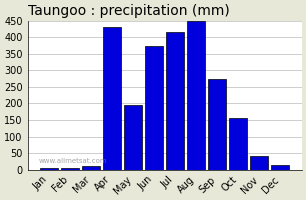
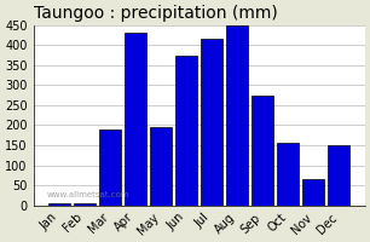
Mar: 10 -> 190
Nov: 40 -> 65
Dec: 15 -> 150
